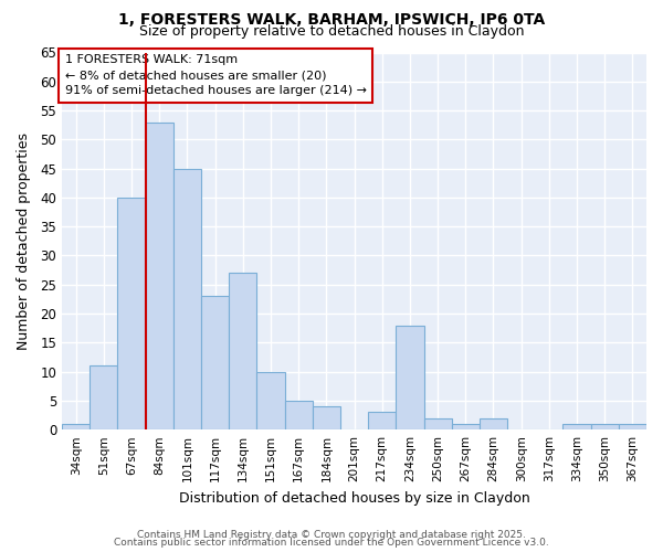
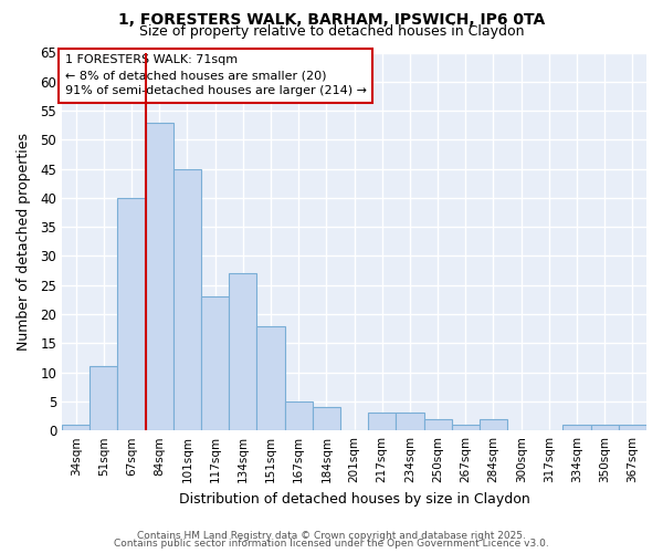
151sqm: 10 -> 18
234sqm: 18 -> 3
